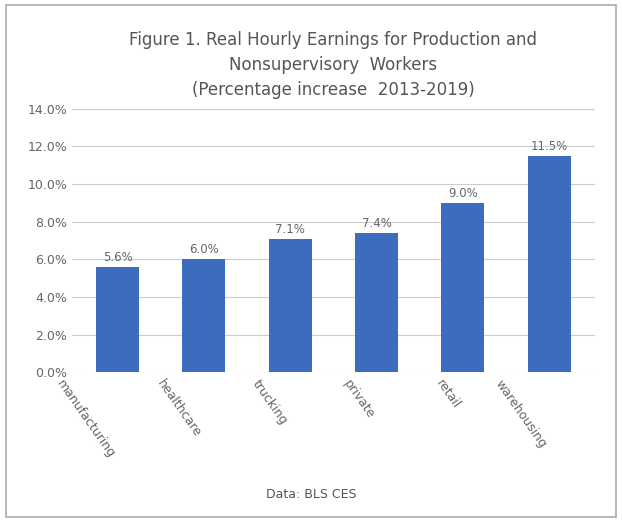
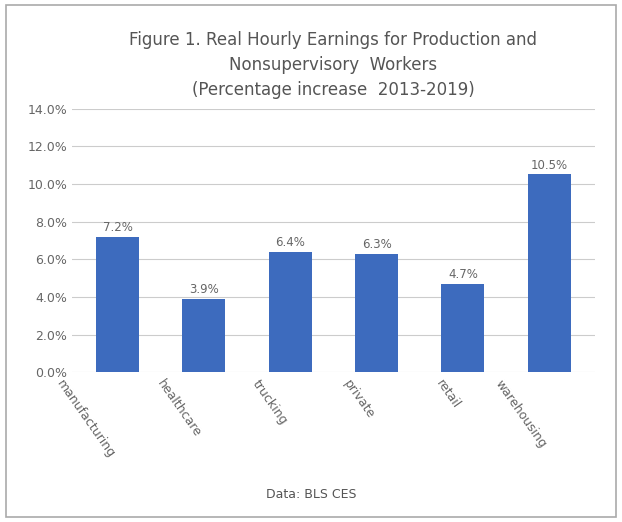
manufacturing: 5.6% -> 7.2%
healthcare: 6.0% -> 3.9%
trucking: 7.1% -> 6.4%
private: 7.4% -> 6.3%
retail: 9.0% -> 4.7%
warehousing: 11.5% -> 10.5%
